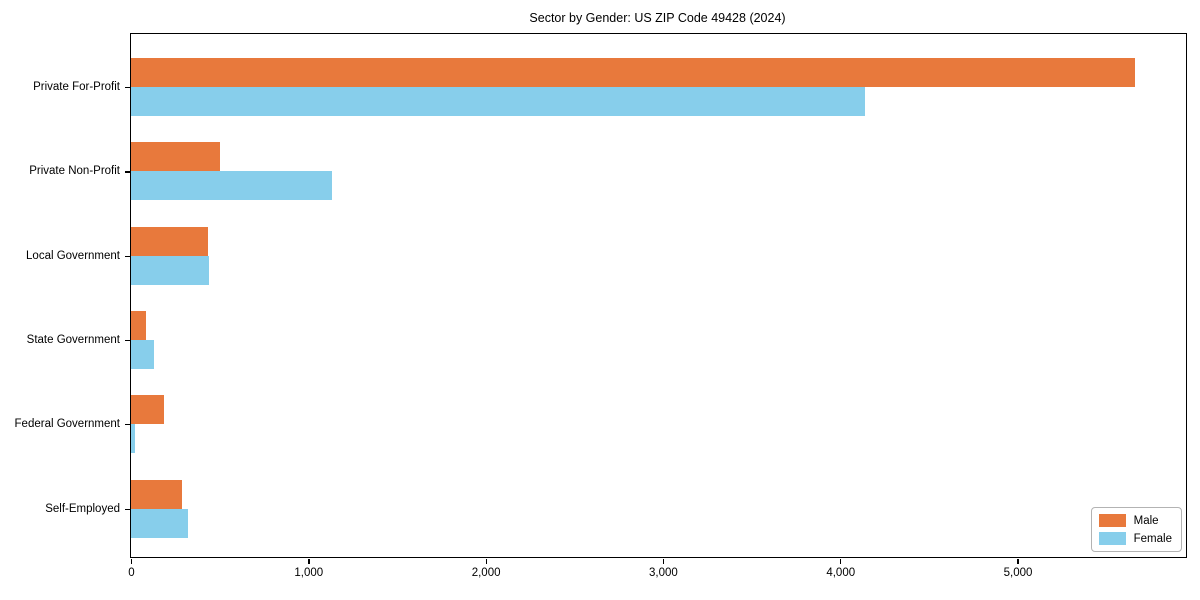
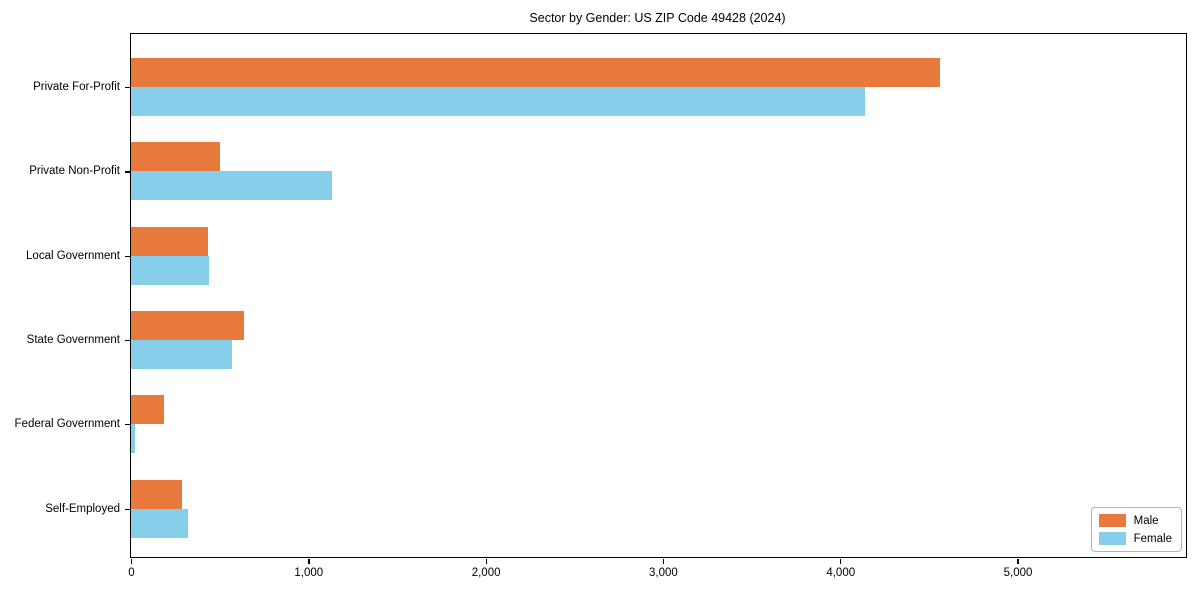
Male/Private For-Profit: 5660 -> 4560
Male/State Government: 80 -> 640
Female/State Government: 130 -> 570
